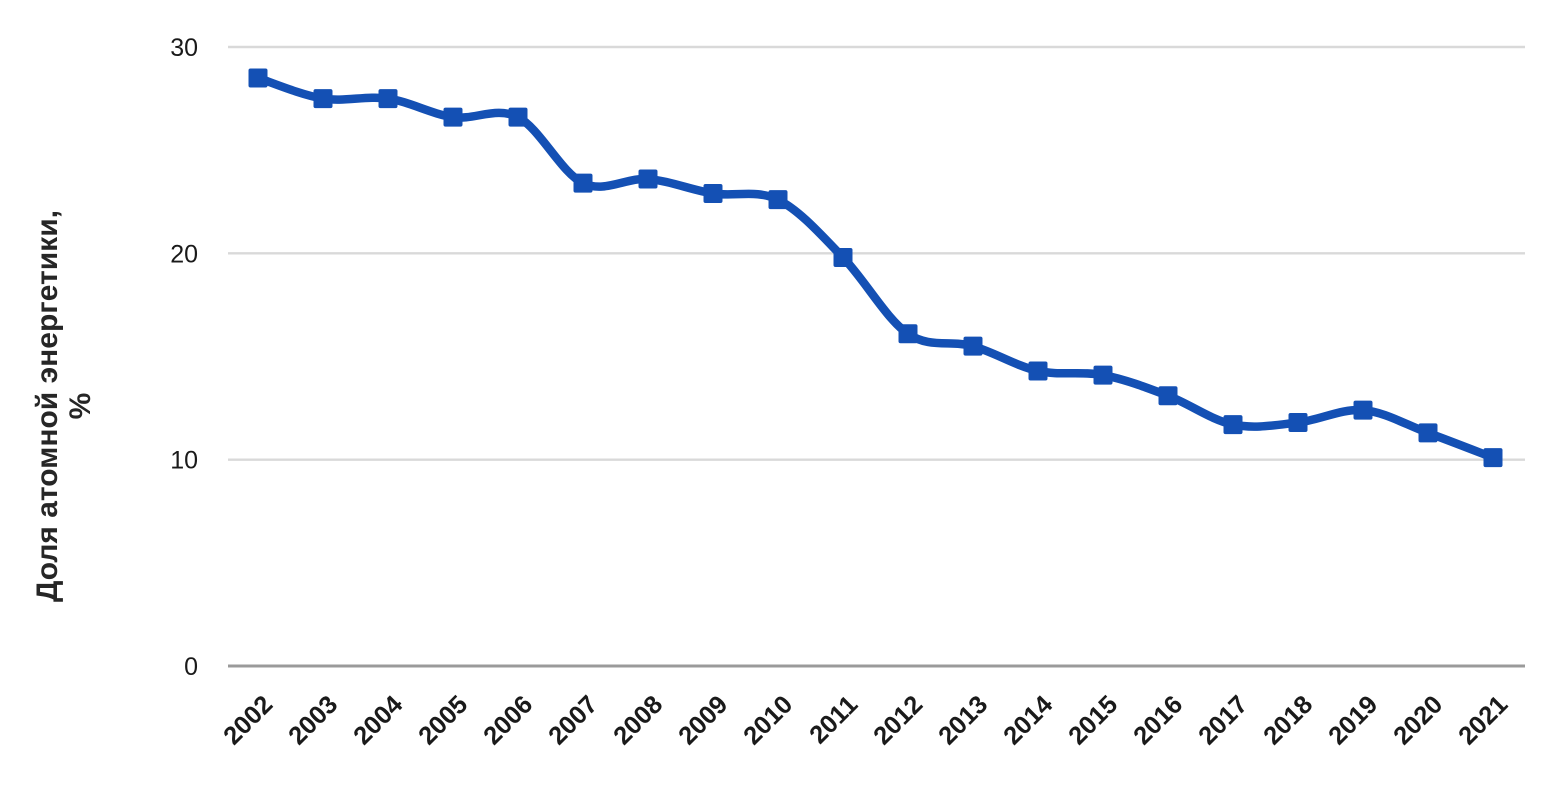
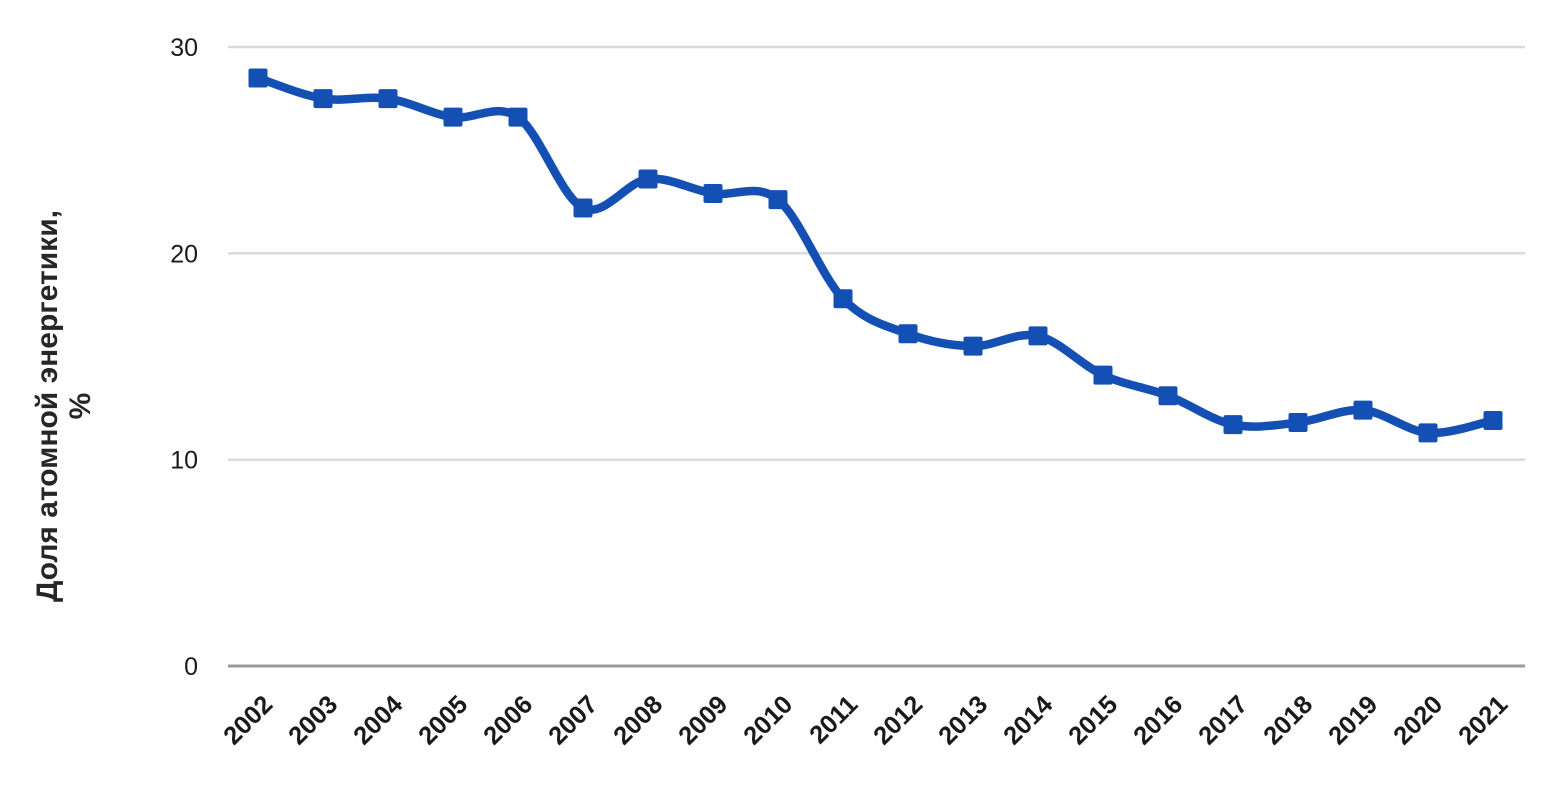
2007: 23.4 -> 22.2
2011: 19.8 -> 17.8
2014: 14.3 -> 16.0
2021: 10.1 -> 11.9
